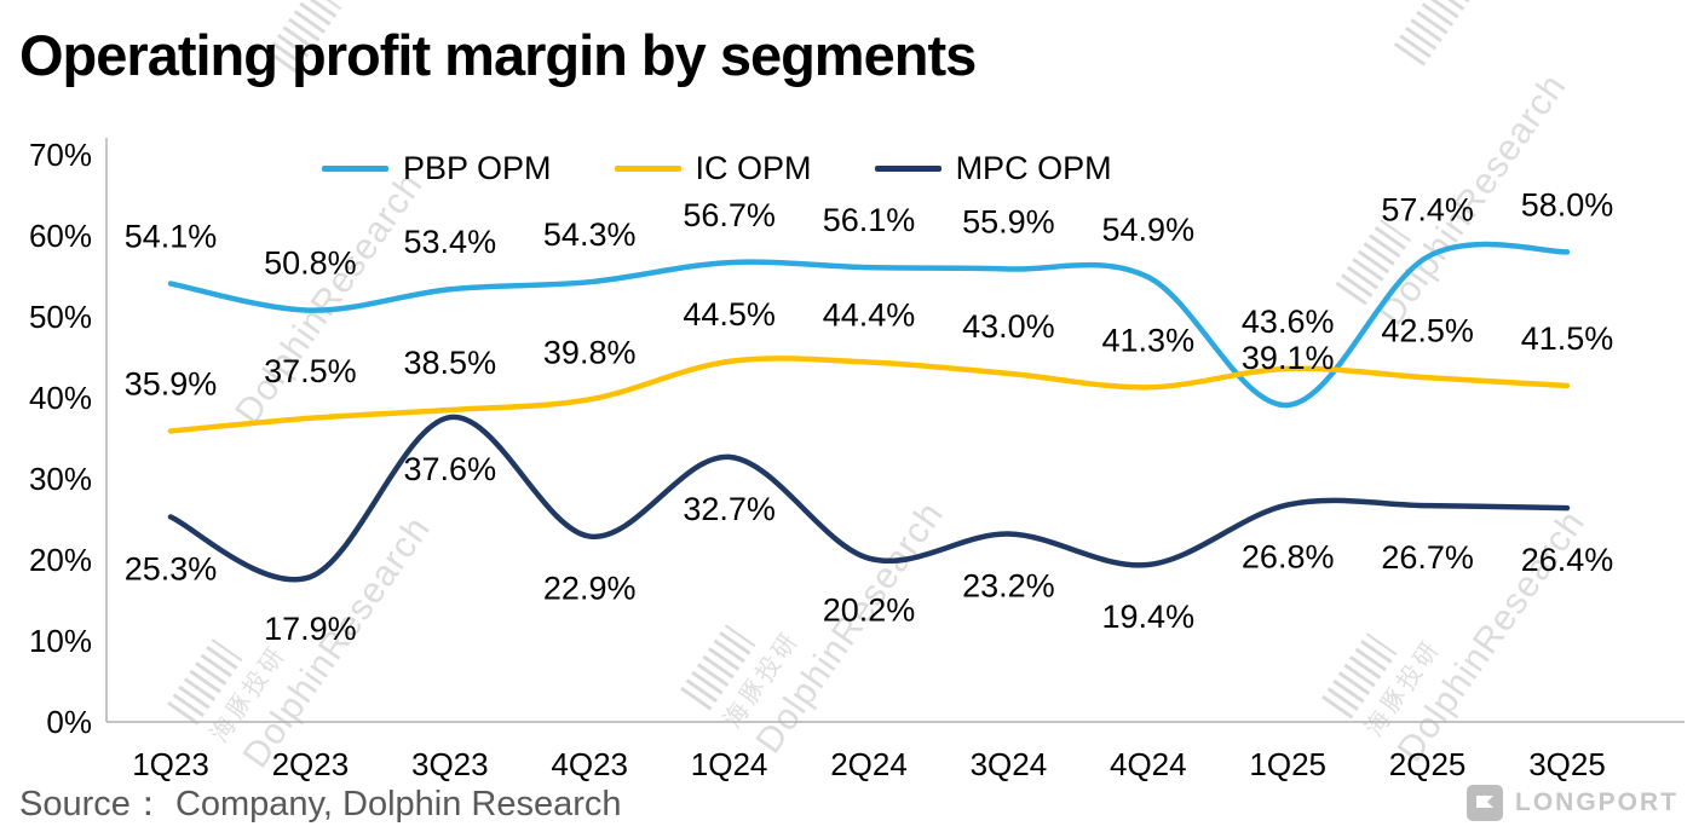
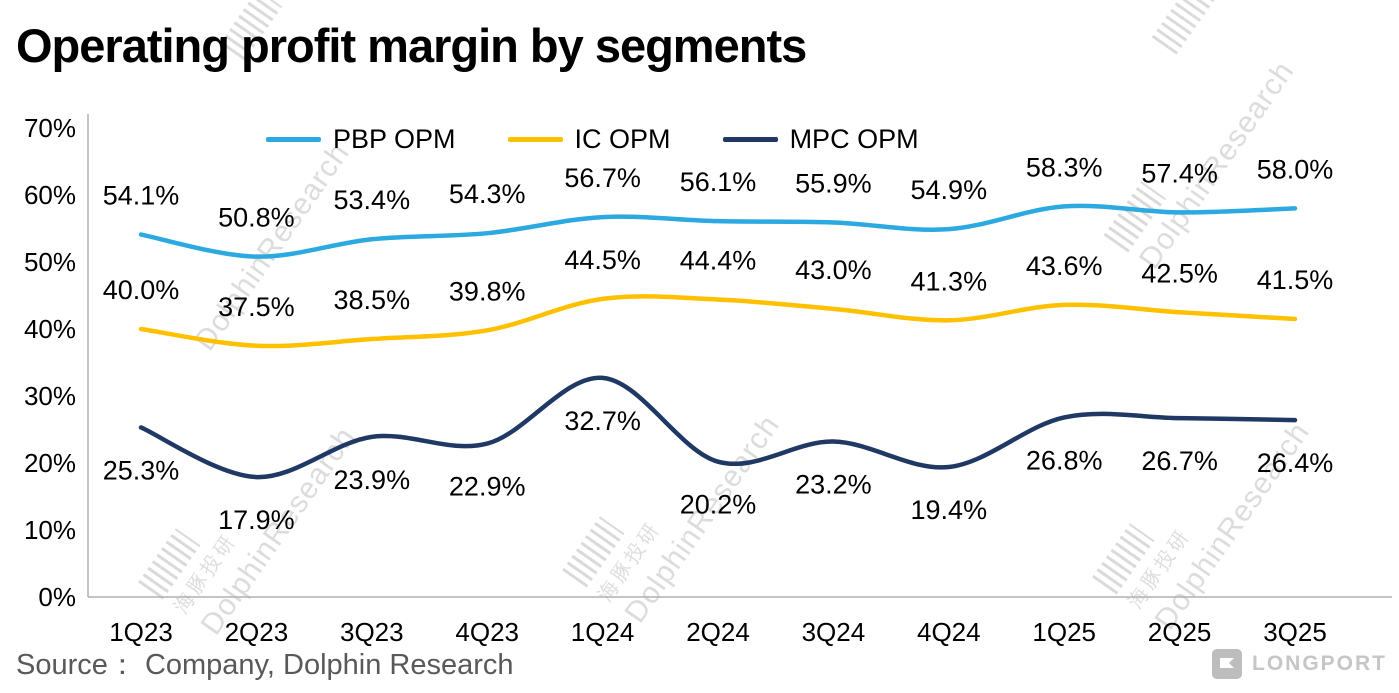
IC OPM/1Q23: 35.9% -> 40.0%
MPC OPM/3Q23: 37.6% -> 23.9%
PBP OPM/1Q25: 39.1% -> 58.3%
